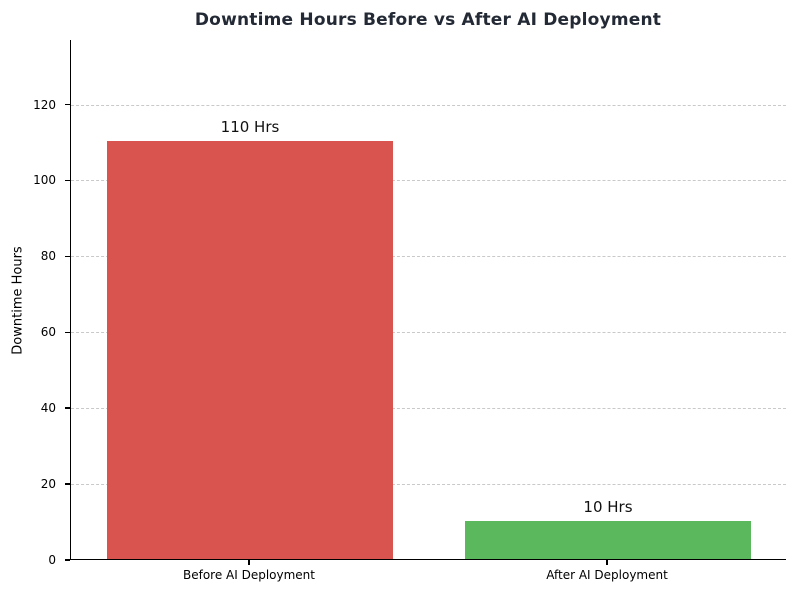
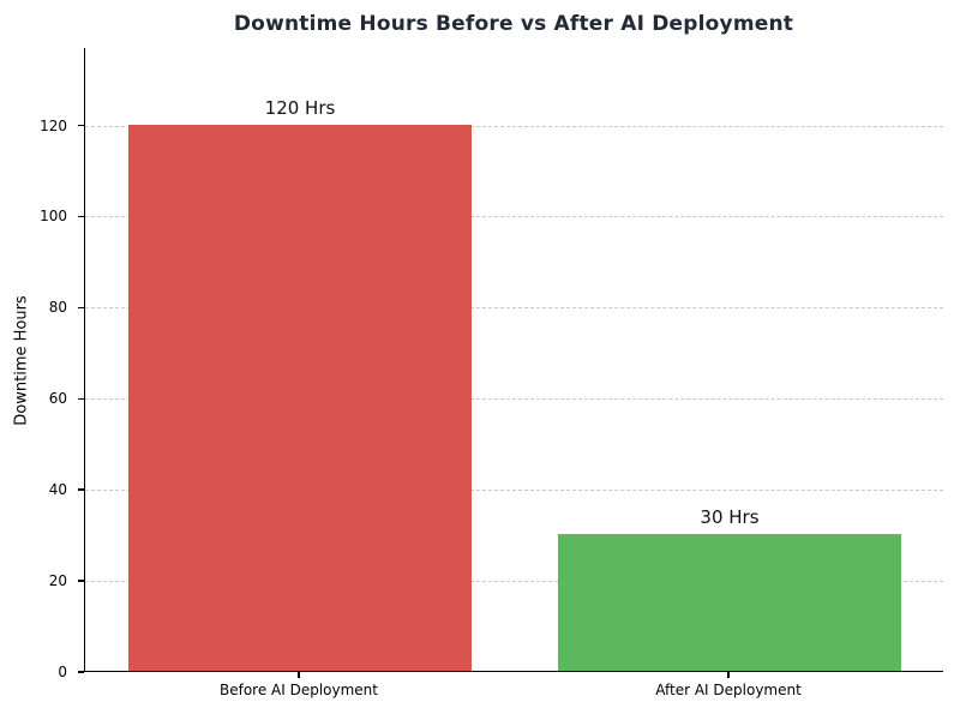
Before AI Deployment: 110 -> 120
After AI Deployment: 10 -> 30
